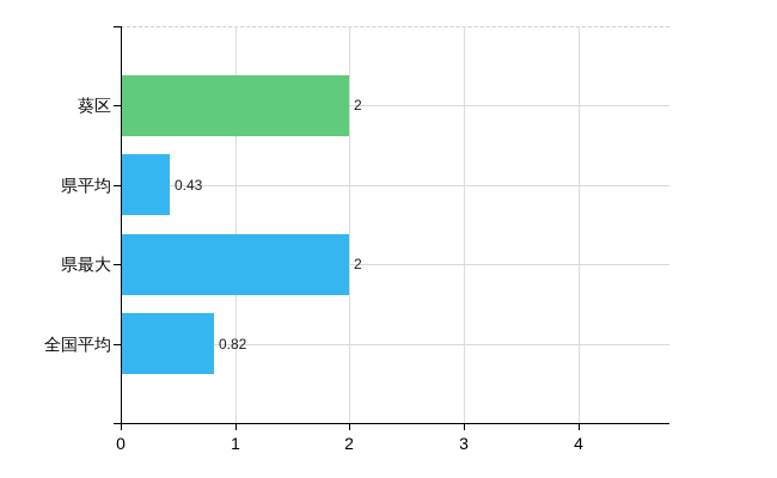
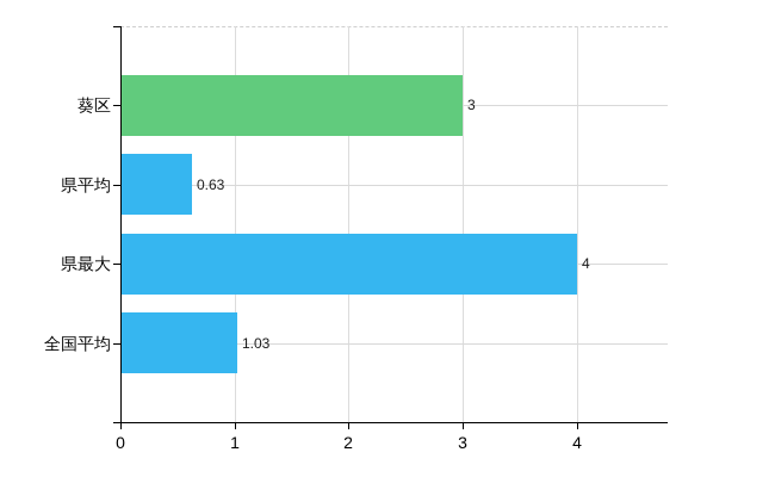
葵区: 2 -> 3
県平均: 0.43 -> 0.63
県最大: 2 -> 4
全国平均: 0.82 -> 1.03
